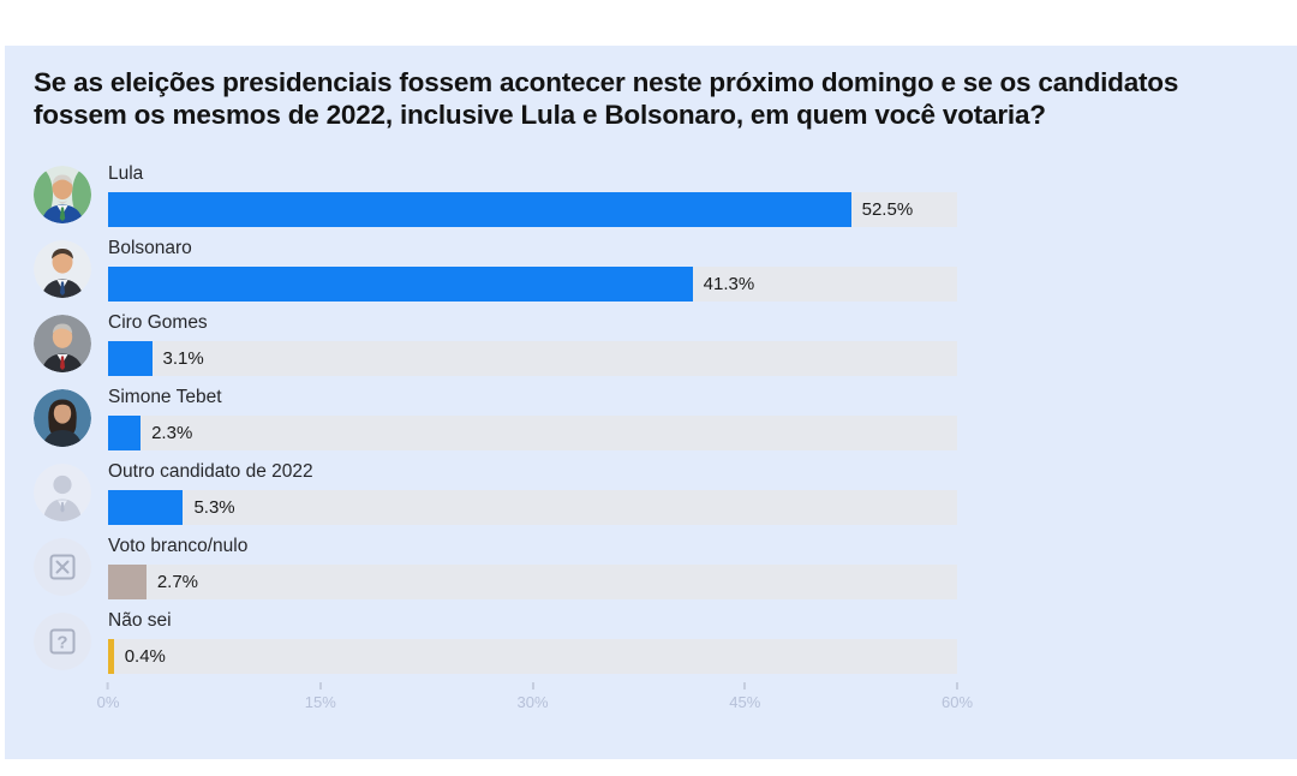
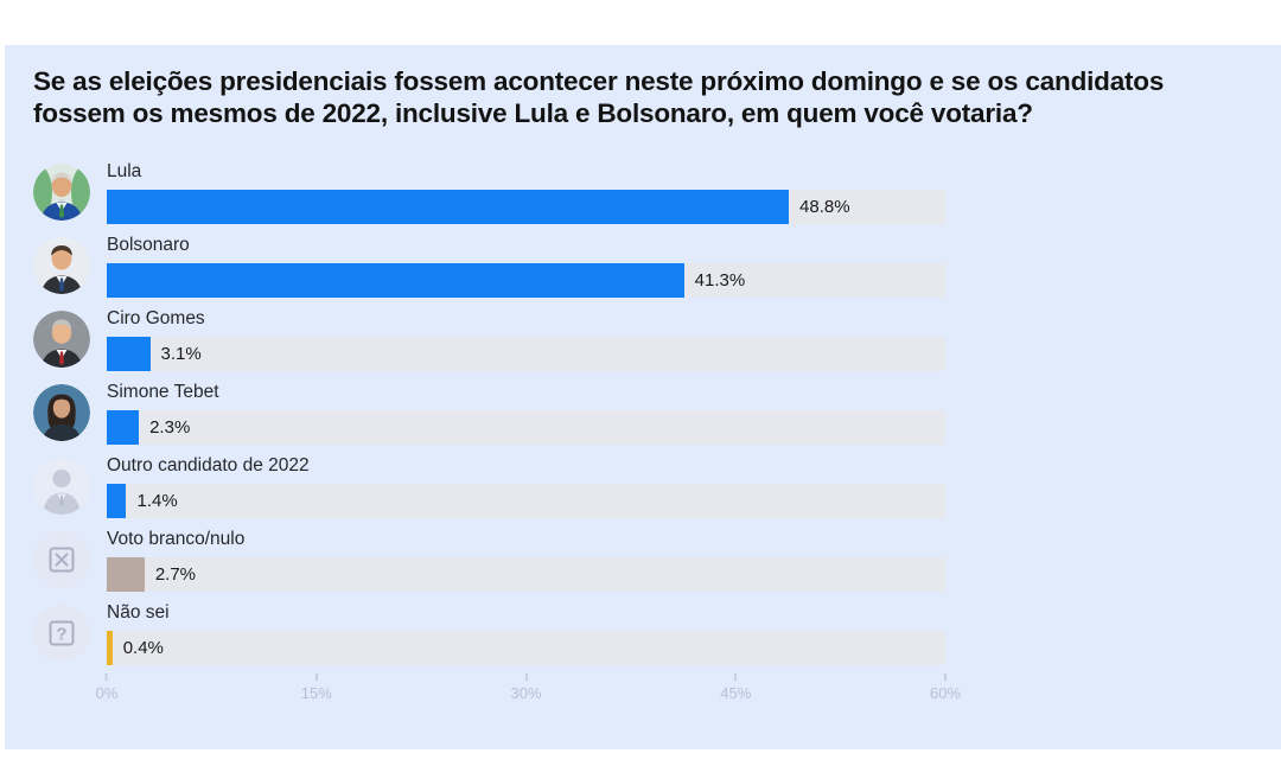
Lula: 52.5% -> 48.8%
Outro candidato de 2022: 5.3% -> 1.4%
